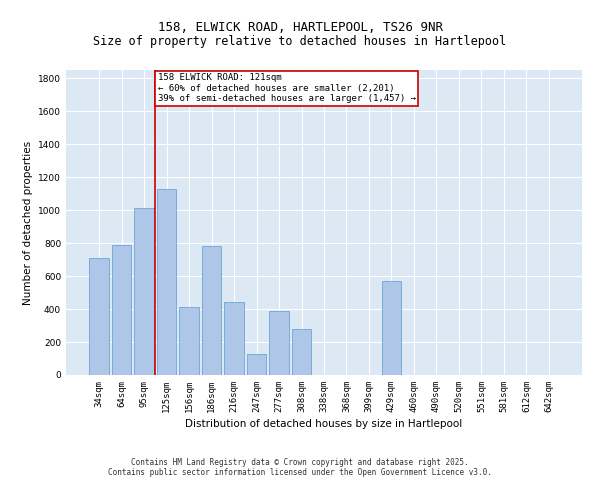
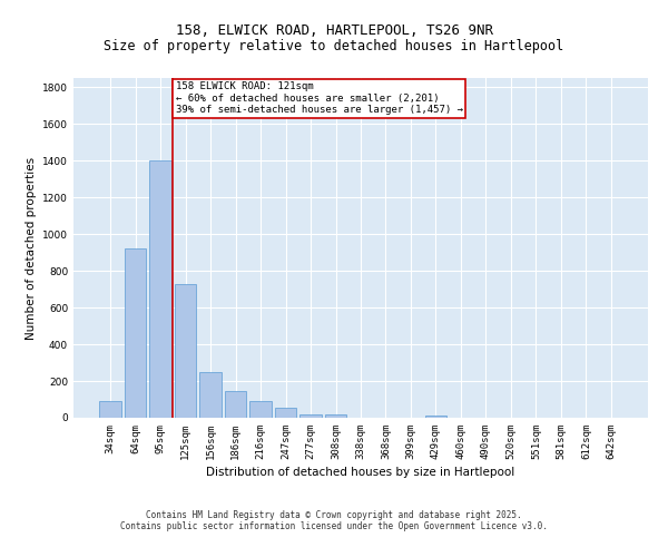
34sqm: 710 -> 90
64sqm: 790 -> 920
95sqm: 1010 -> 1400
125sqm: 1130 -> 730
156sqm: 410 -> 250
186sqm: 780 -> 140
216sqm: 440 -> 90
247sqm: 130 -> 60
277sqm: 390 -> 20
308sqm: 280 -> 20
429sqm: 570 -> 10
